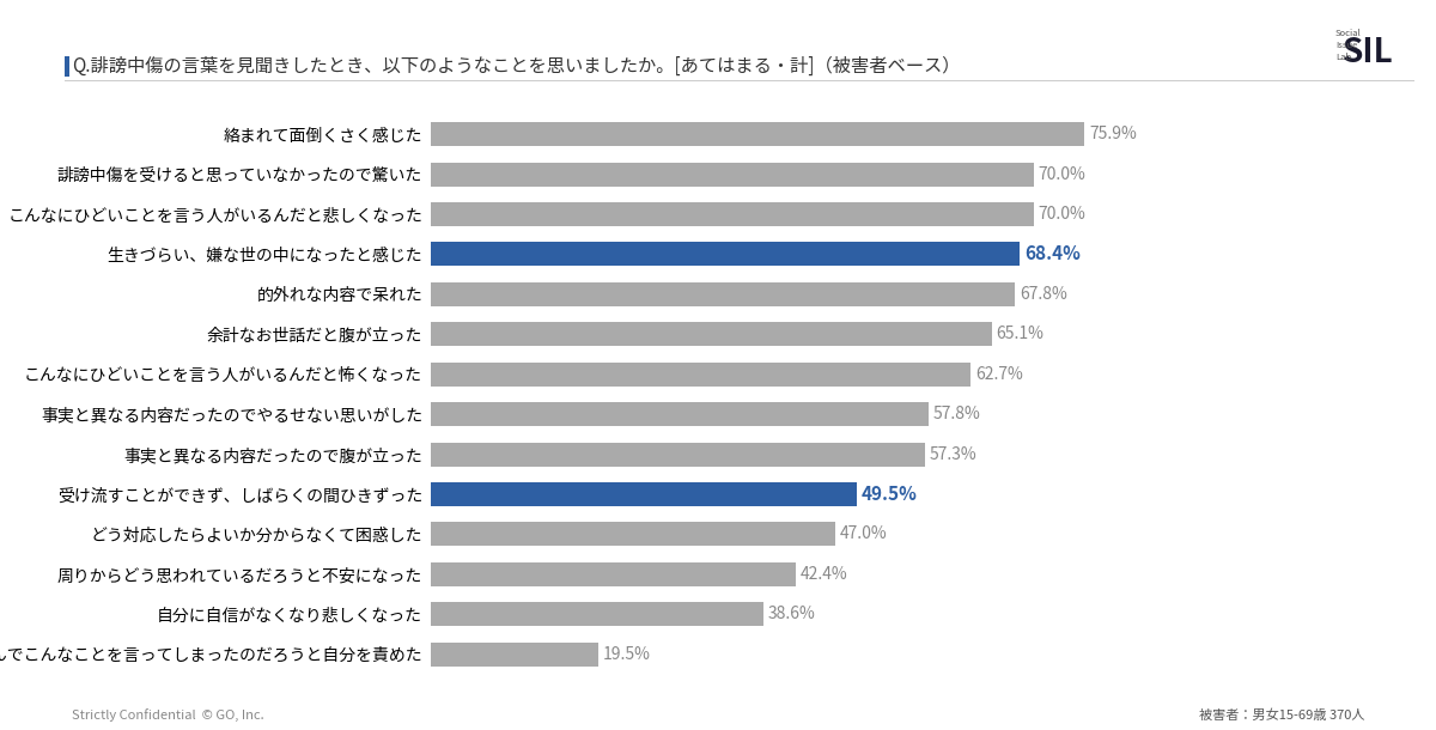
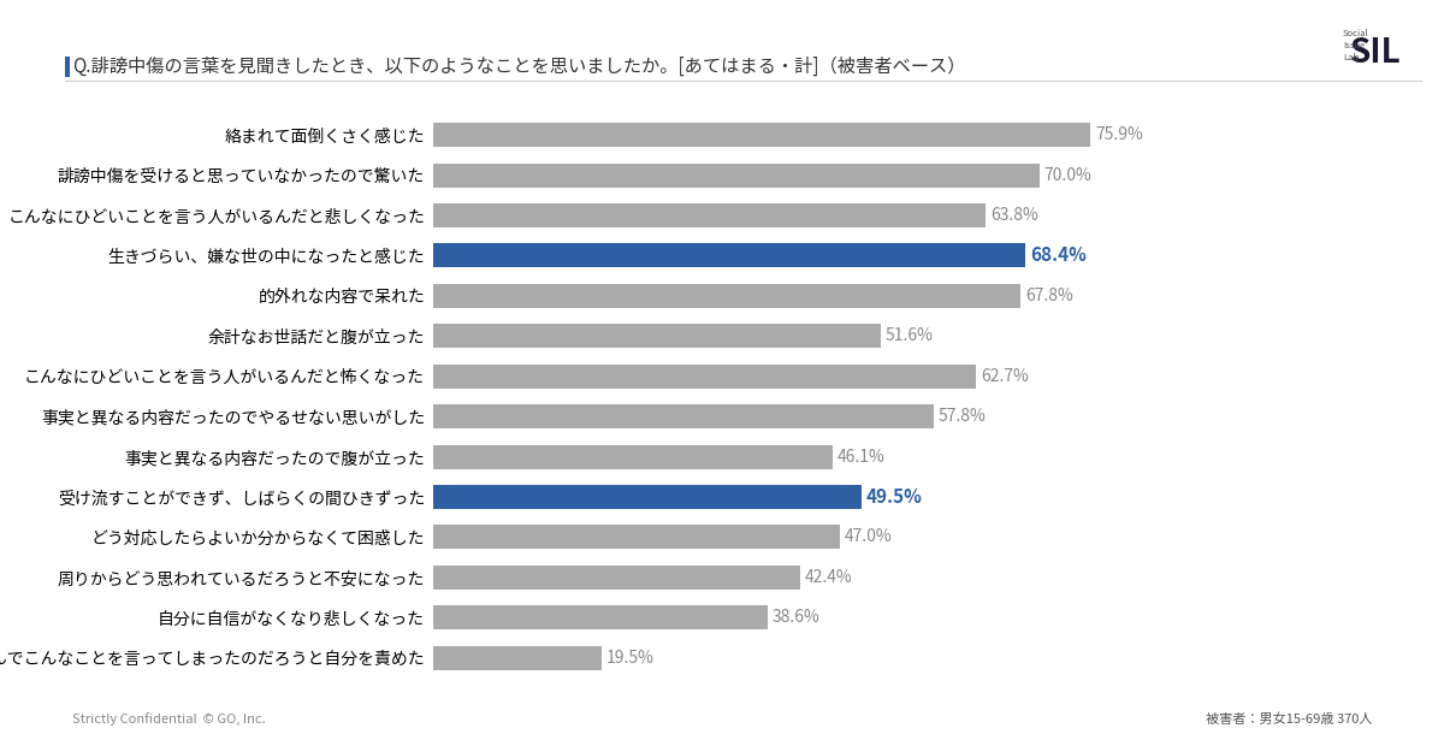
こんなにひどいことを言う人がいるんだと悲しくなった: 70.0% -> 63.8%
余計なお世話だと腹が立った: 65.1% -> 51.6%
事実と異なる内容だったので腹が立った: 57.3% -> 46.1%
